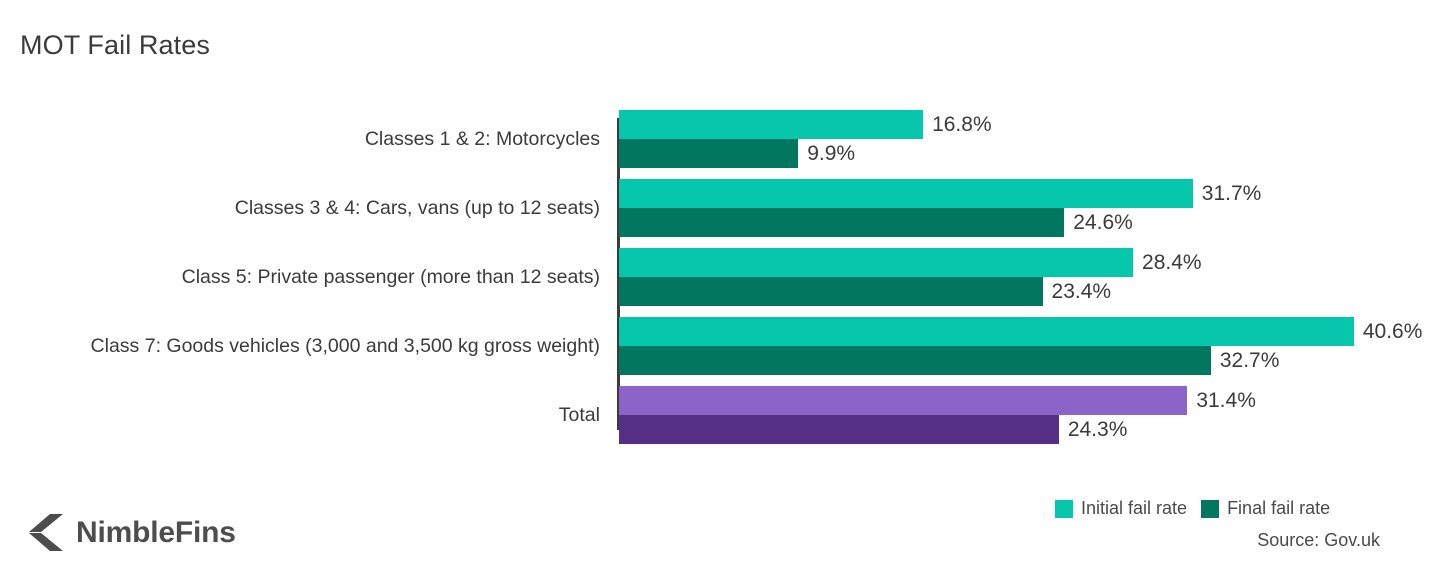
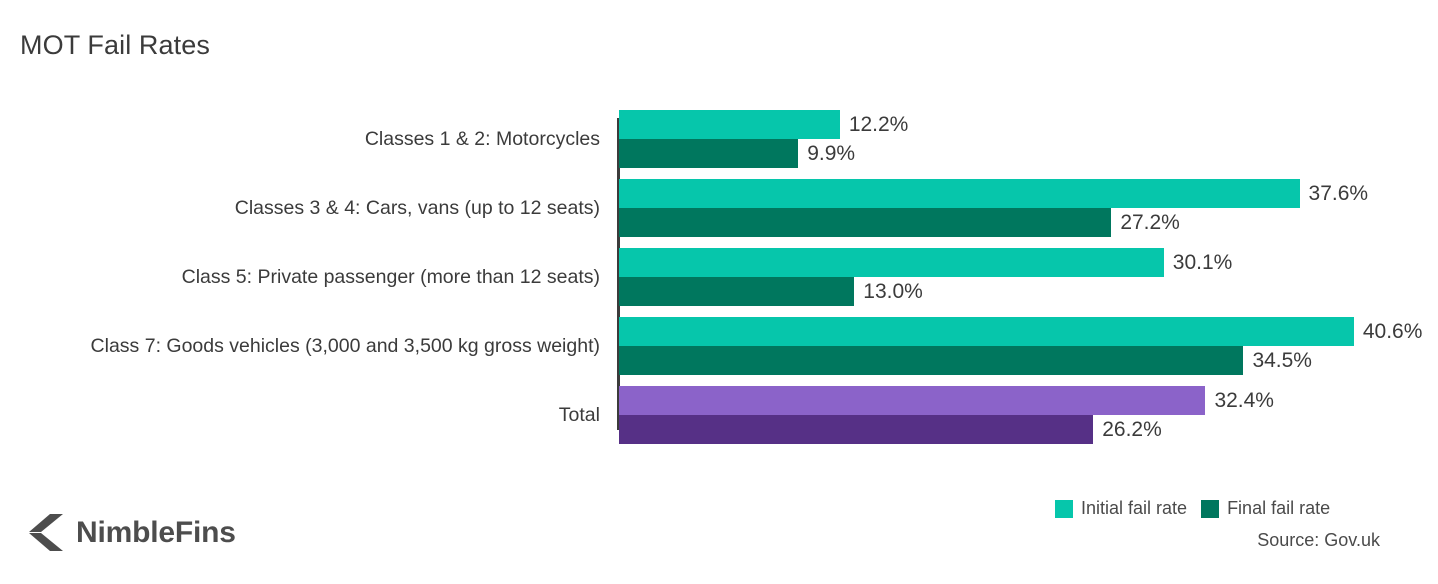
Initial fail rate/Classes 1 & 2: Motorcycles: 16.8% -> 12.2%
Initial fail rate/Classes 3 & 4: Cars, vans (up to 12 seats): 31.7% -> 37.6%
Final fail rate/Classes 3 & 4: Cars, vans (up to 12 seats): 24.6% -> 27.2%
Initial fail rate/Class 5: Private passenger (more than 12 seats): 28.4% -> 30.1%
Final fail rate/Class 5: Private passenger (more than 12 seats): 23.4% -> 13.0%
Final fail rate/Class 7: Goods vehicles (3,000 and 3,500 kg gross weight): 32.7% -> 34.5%
Initial fail rate/Total: 31.4% -> 32.4%
Final fail rate/Total: 24.3% -> 26.2%
